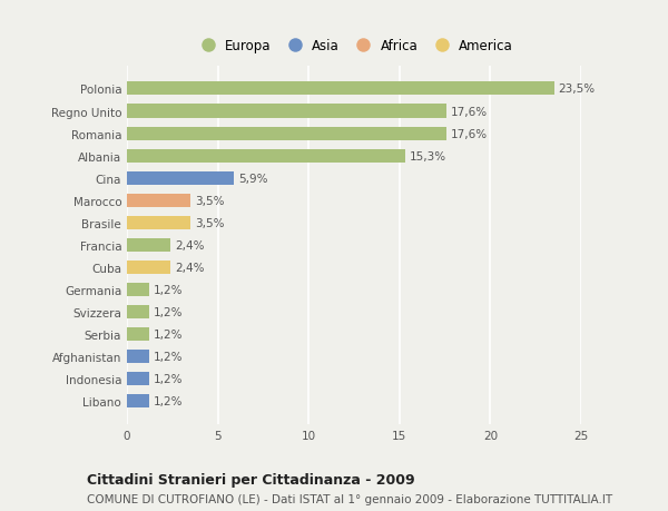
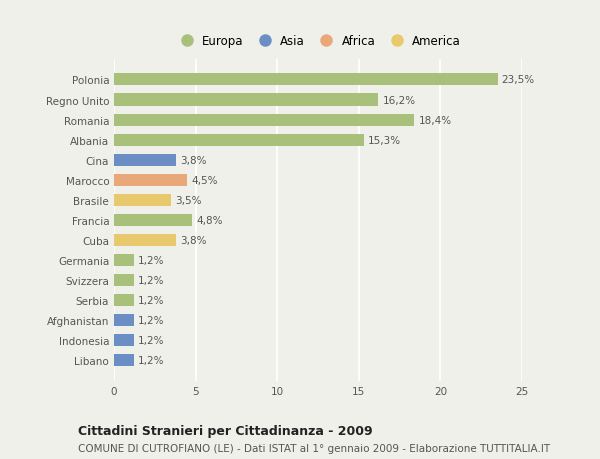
Regno Unito: 17,6% -> 16,2%
Romania: 17,6% -> 18,4%
Cina: 5,9% -> 3,8%
Marocco: 3,5% -> 4,5%
Francia: 2,4% -> 4,8%
Cuba: 2,4% -> 3,8%
